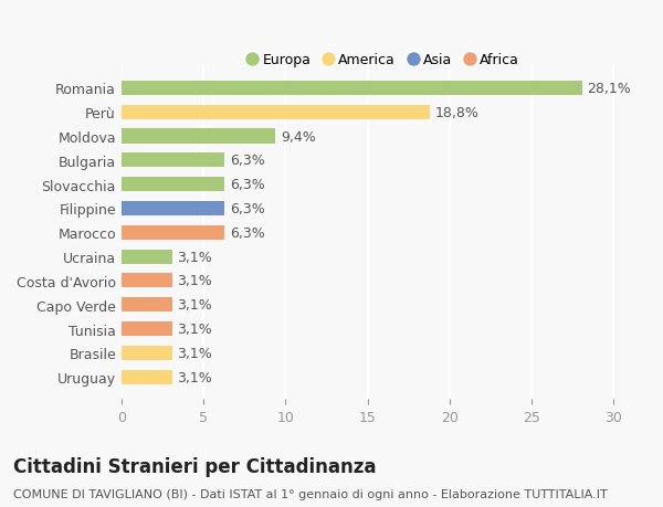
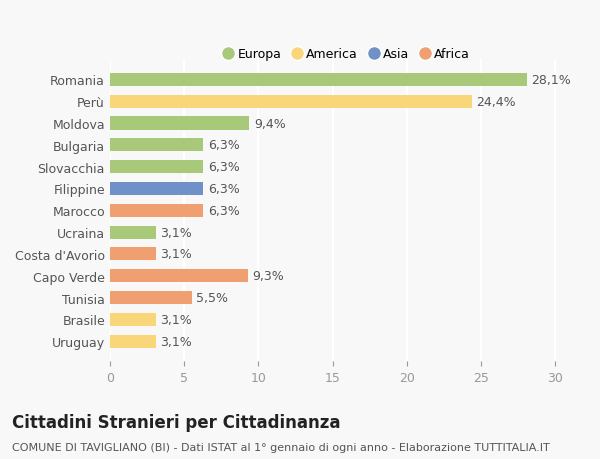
Perù: 18,8% -> 24,4%
Capo Verde: 3,1% -> 9,3%
Tunisia: 3,1% -> 5,5%
